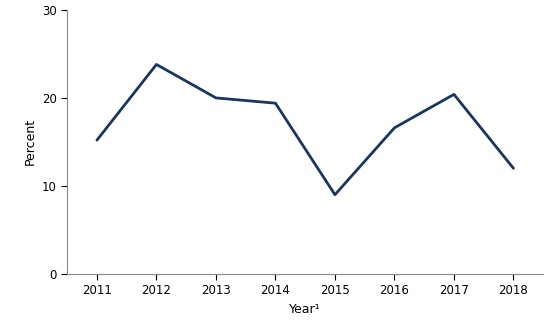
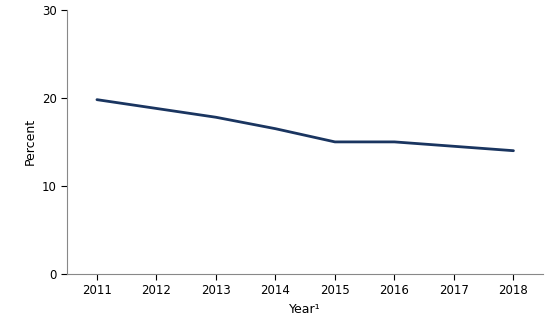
2011: 15.2 -> 19.8
2012: 23.8 -> 18.8
2013: 20.0 -> 17.8
2014: 19.4 -> 16.5
2015: 9.0 -> 15.0
2016: 16.6 -> 15.0
2017: 20.4 -> 14.5
2018: 12.0 -> 14.0
